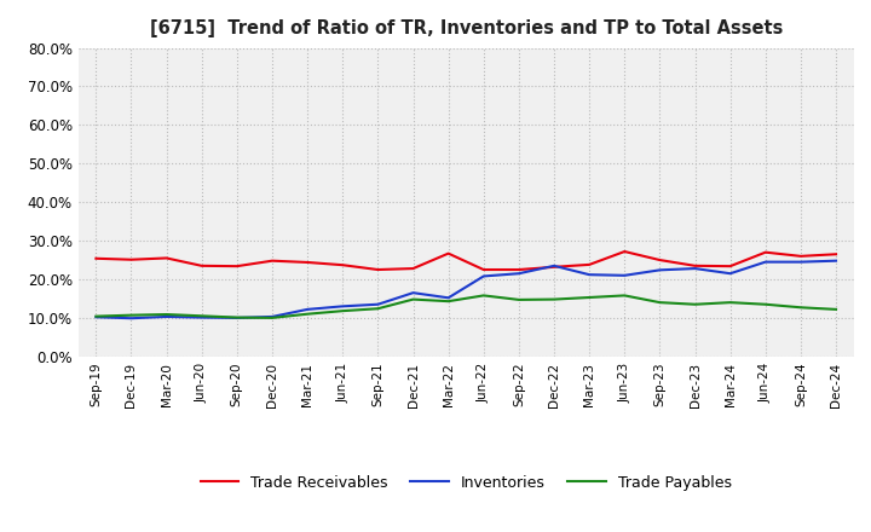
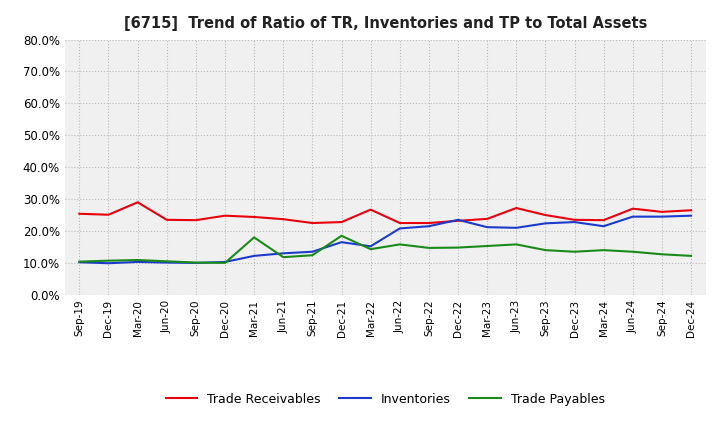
Trade Receivables/Mar-20: 25.5% -> 29.0%
Trade Payables/Mar-21: 11.0% -> 18.0%
Trade Payables/Dec-21: 14.8% -> 18.5%
